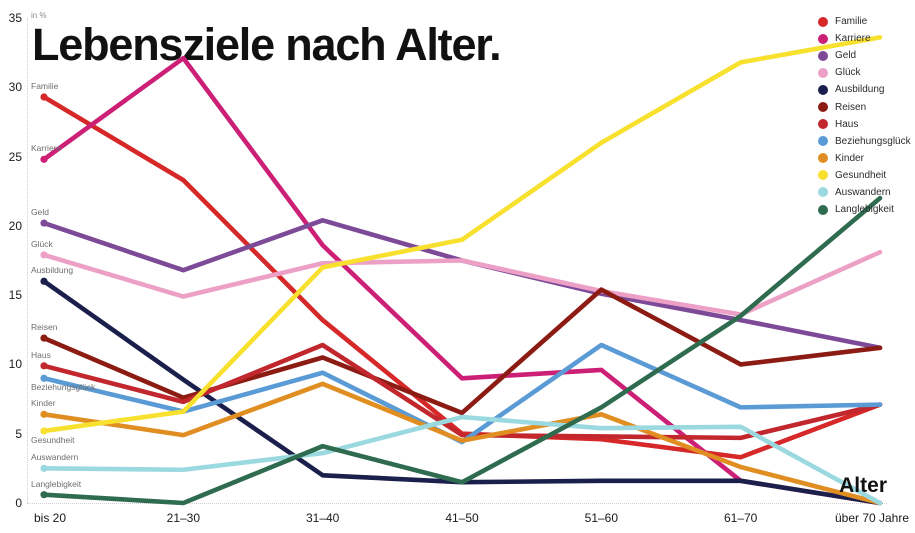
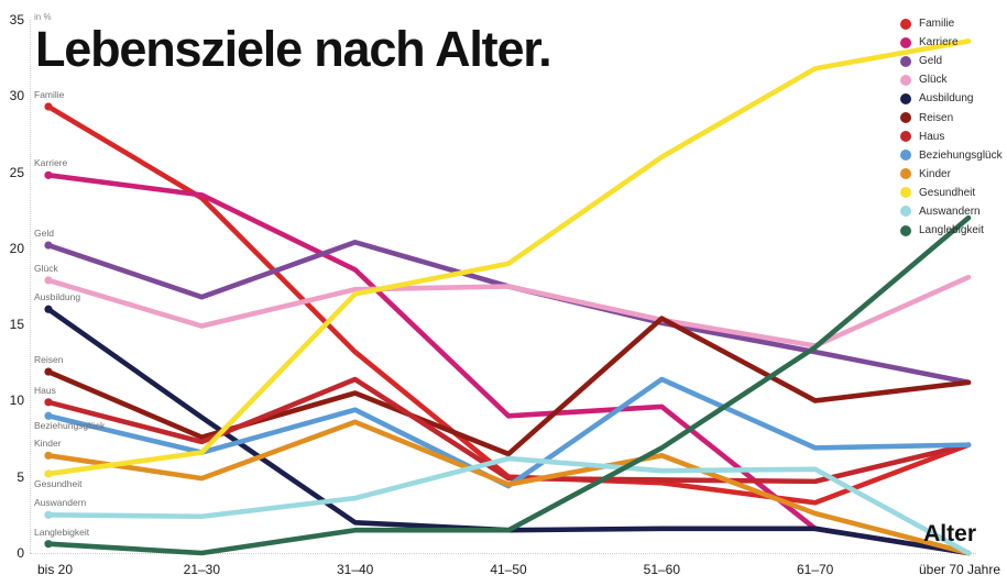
Karriere/21–30: 32.1 -> 23.5
Langlebigkeit/31–40: 4.1 -> 1.5
